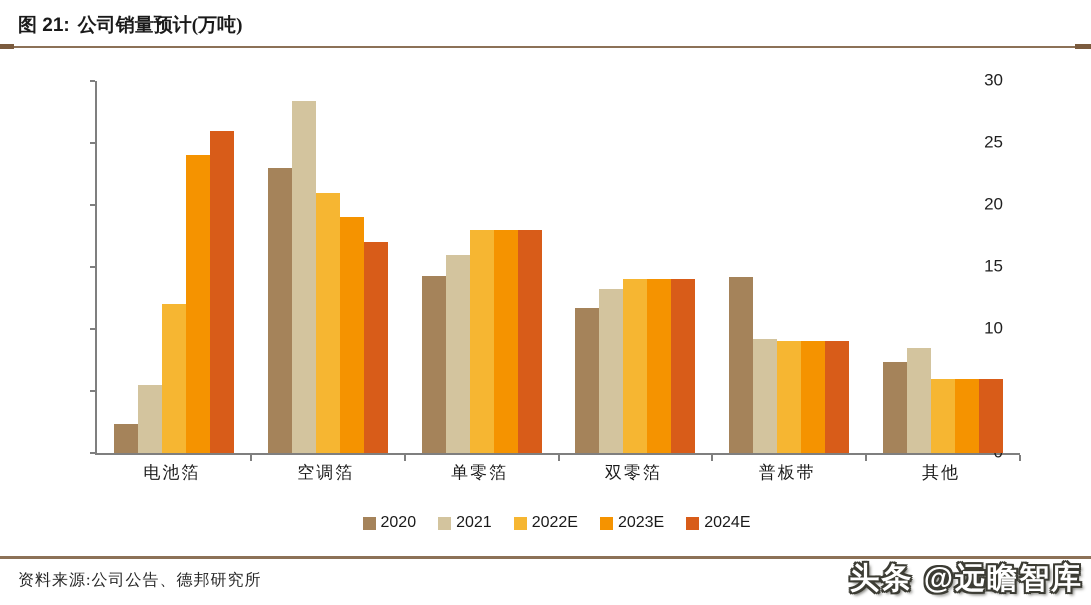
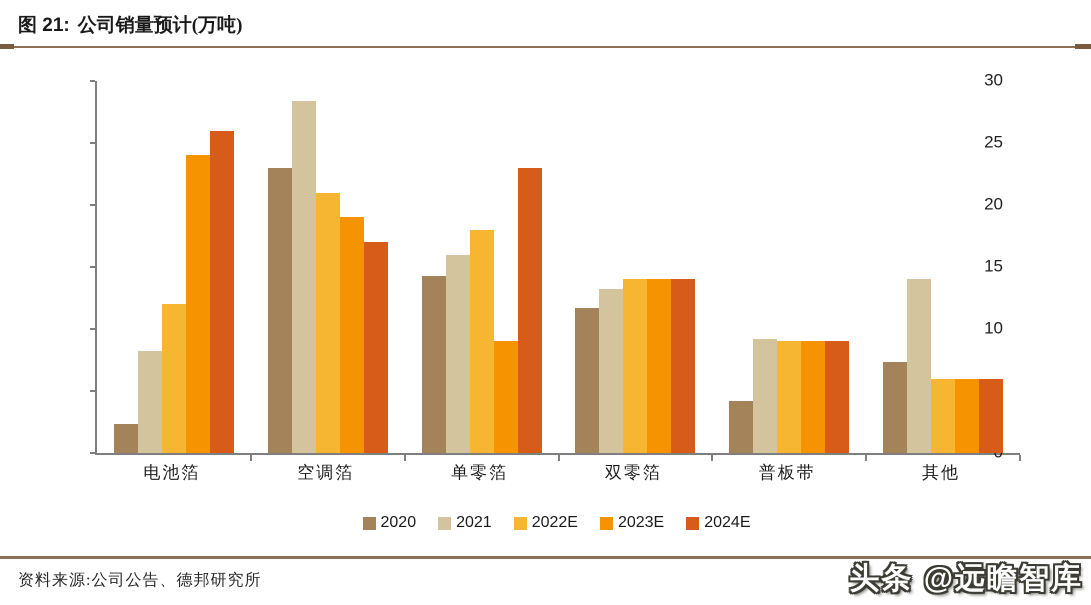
2021/电池箔: 5.5 -> 8.2
2023E/单零箔: 18 -> 9
2024E/单零箔: 18 -> 23
2020/普板带: 14.2 -> 4.2
2021/其他: 8.5 -> 14.0
